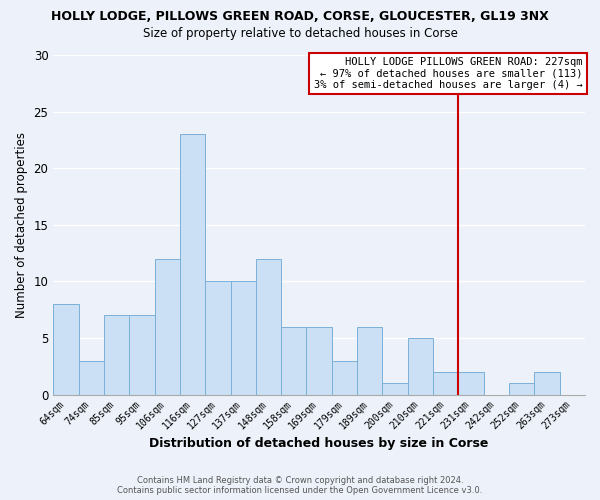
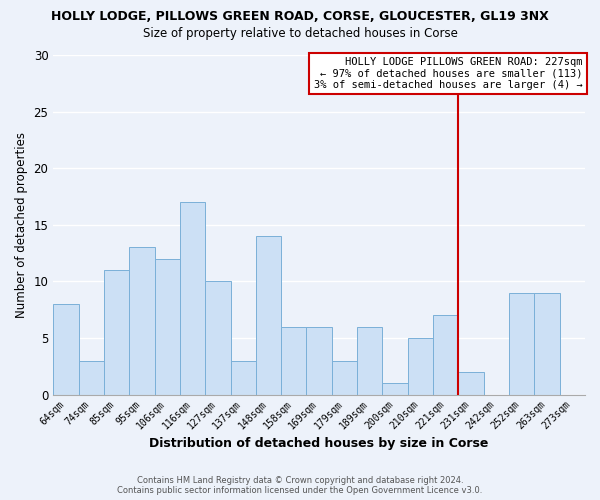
85sqm: 7 -> 11
95sqm: 7 -> 13
116sqm: 23 -> 17
137sqm: 10 -> 3
148sqm: 12 -> 14
221sqm: 2 -> 7
252sqm: 1 -> 9
263sqm: 2 -> 9
